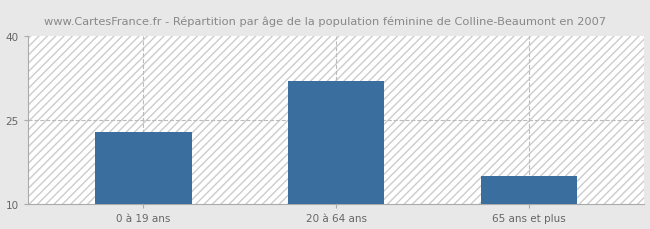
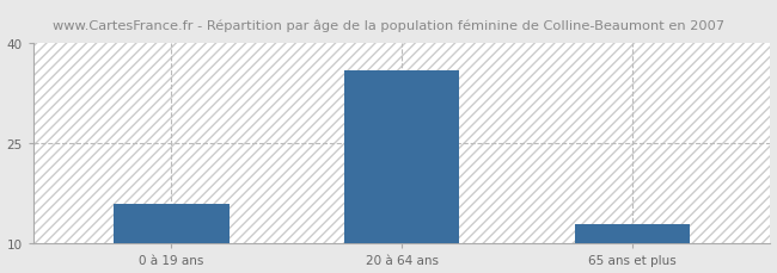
0 à 19 ans: 23 -> 16
20 à 64 ans: 32 -> 36
65 ans et plus: 15 -> 13
